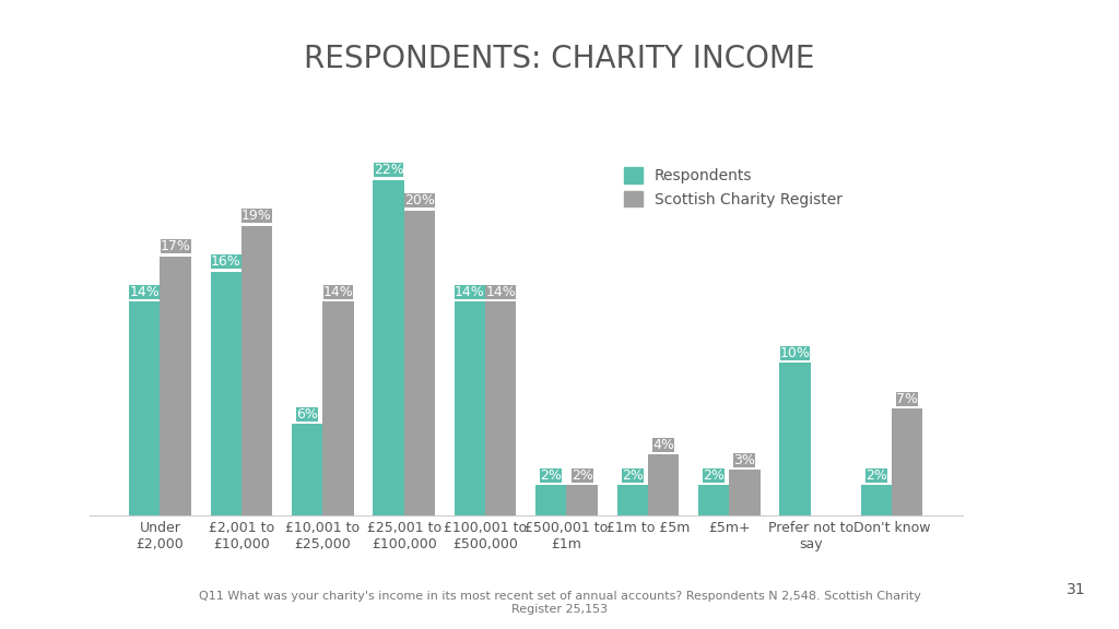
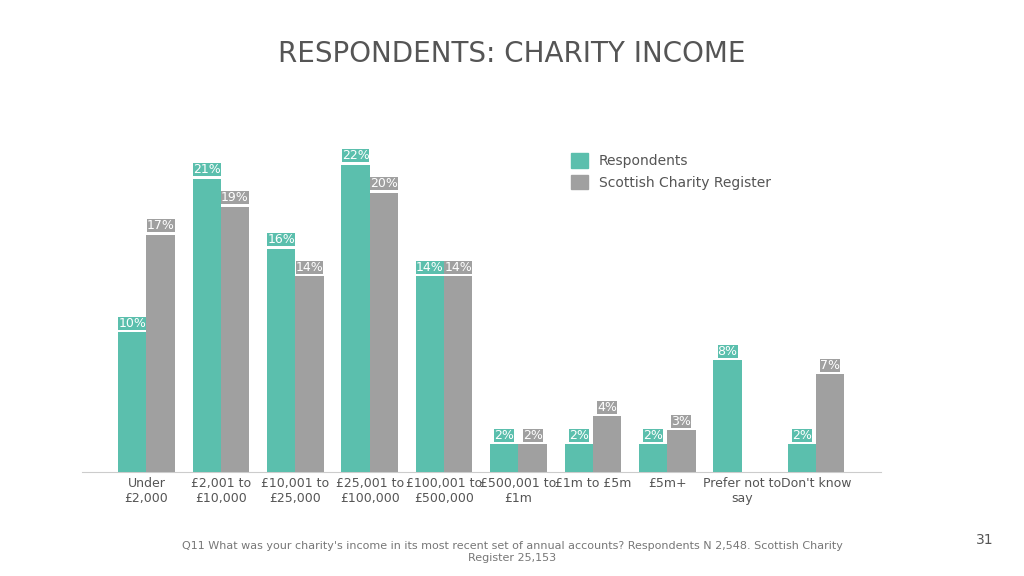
Respondents/Under £2,000: 14% -> 10%
Respondents/£2,001 to £10,000: 16% -> 21%
Respondents/£10,001 to £25,000: 6% -> 16%
Respondents/Prefer not to say: 10% -> 8%
